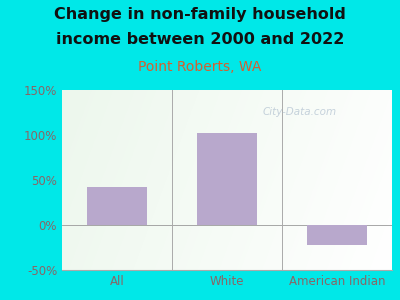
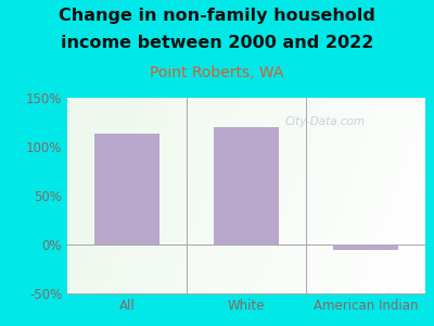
All: 42% -> 113%
White: 102% -> 120%
American Indian: -22% -> -5%
